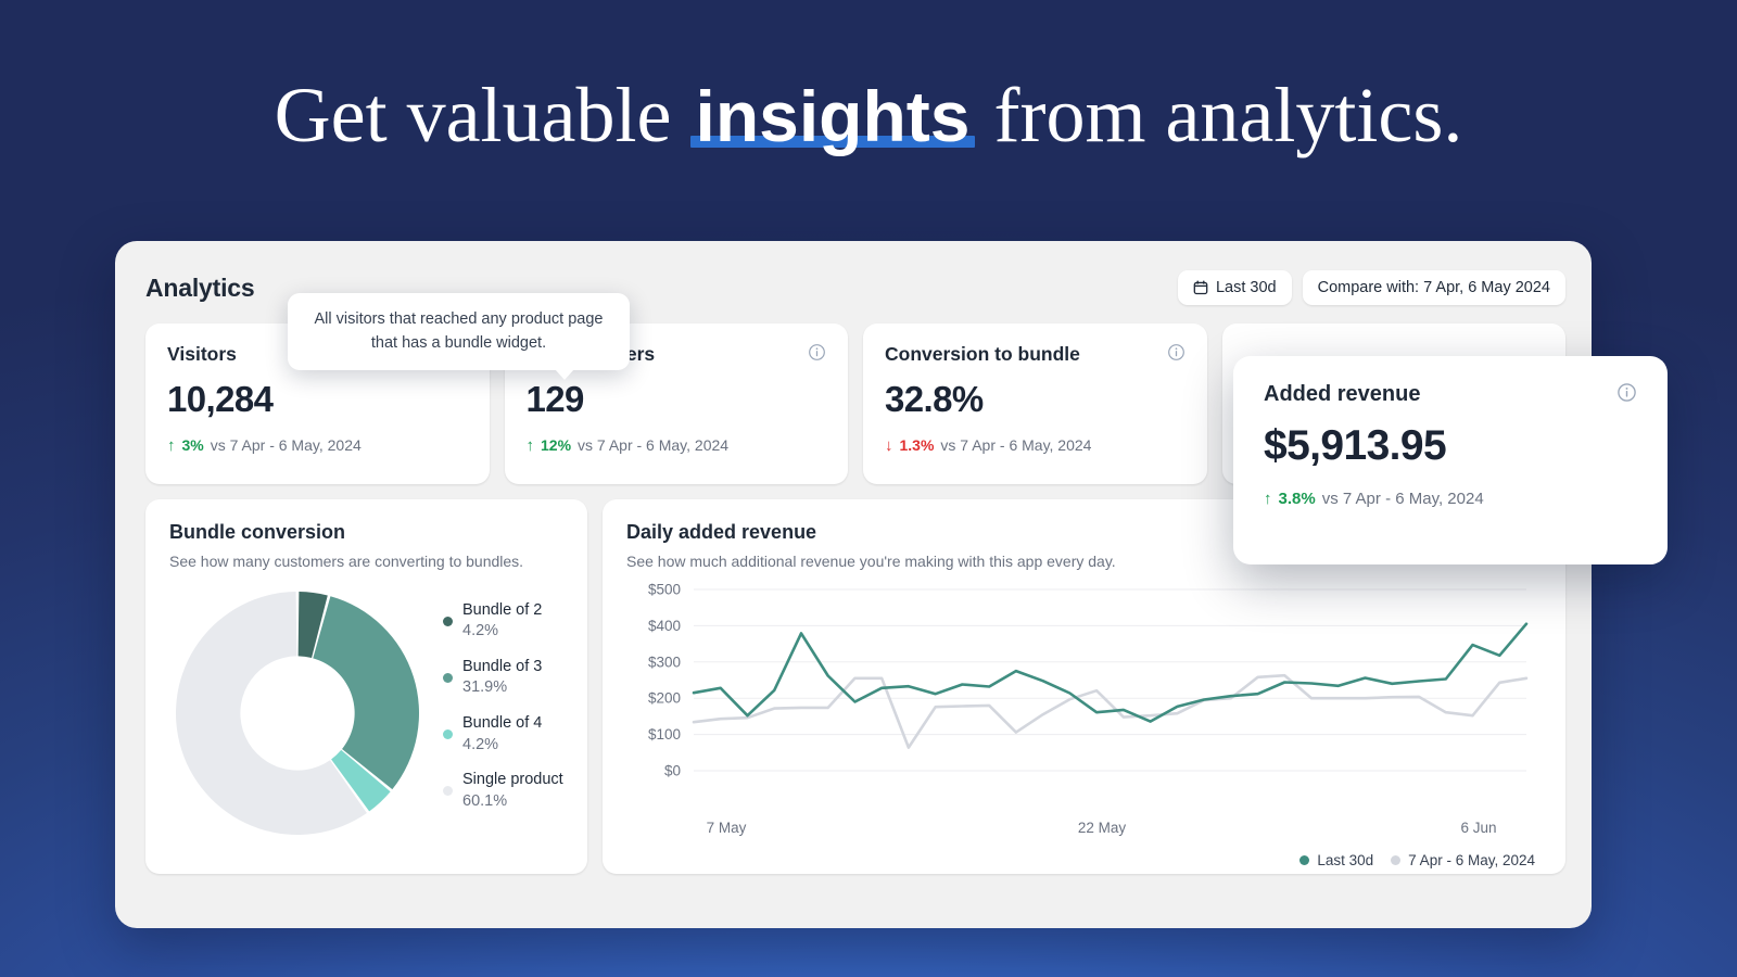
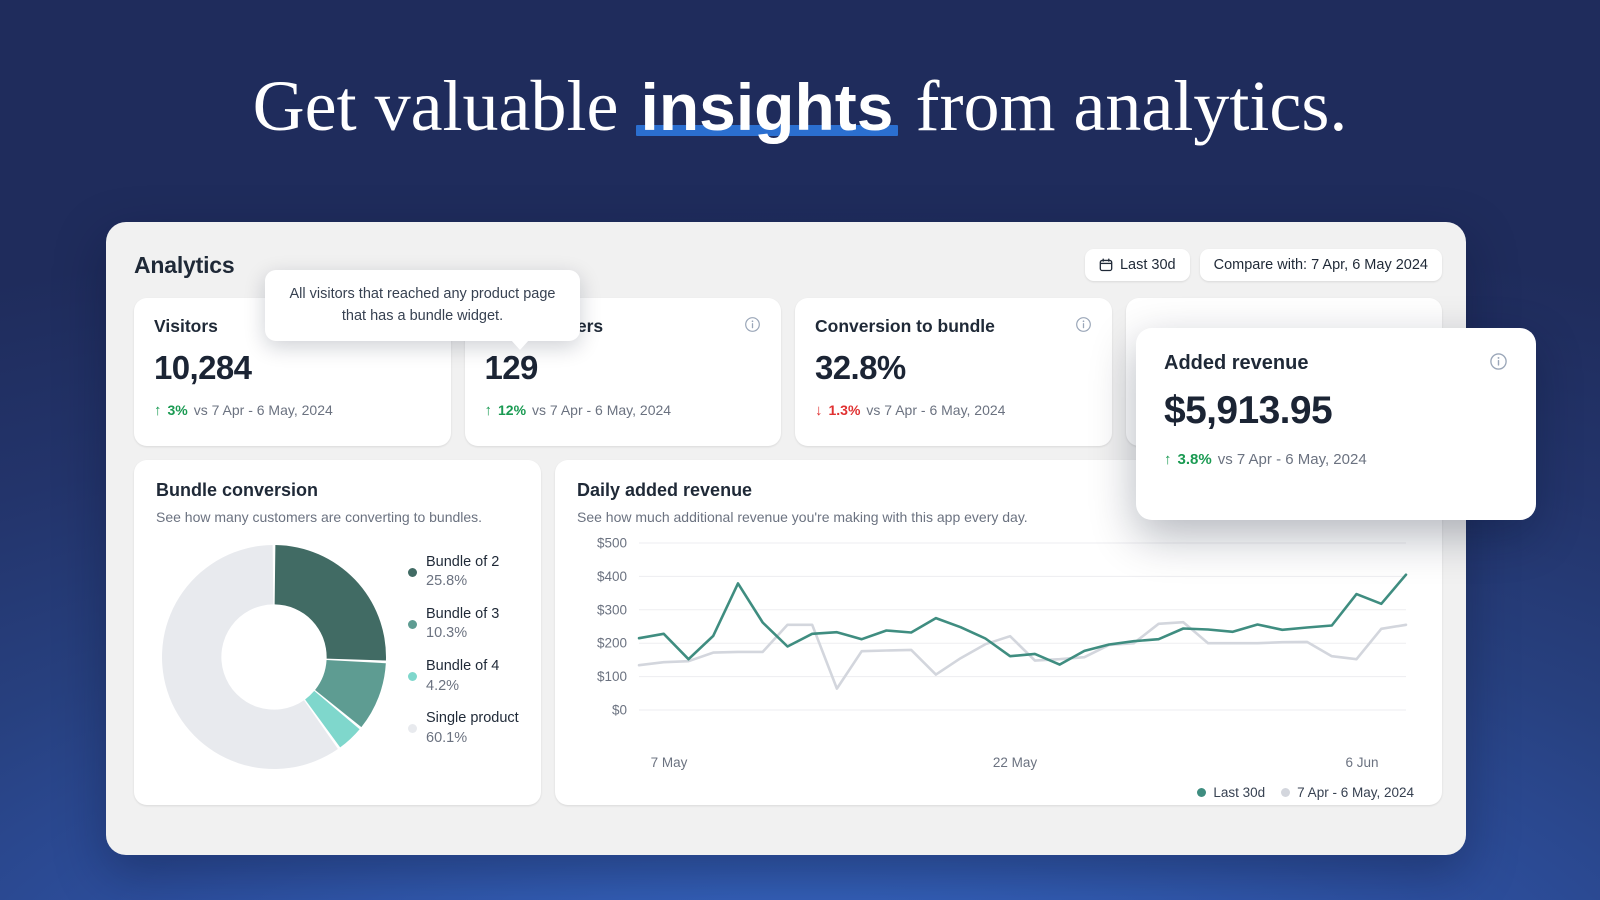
Bundle conversion/Bundle of 2: 4.2% -> 25.8%
Bundle conversion/Bundle of 3: 31.9% -> 10.3%
